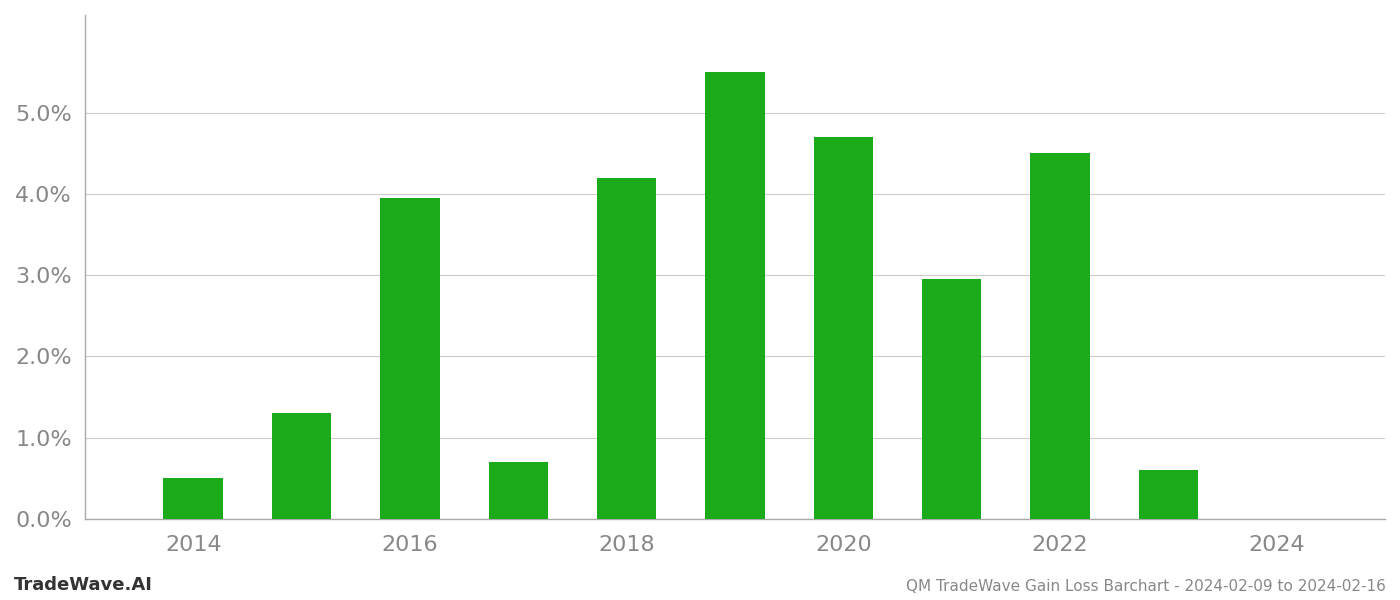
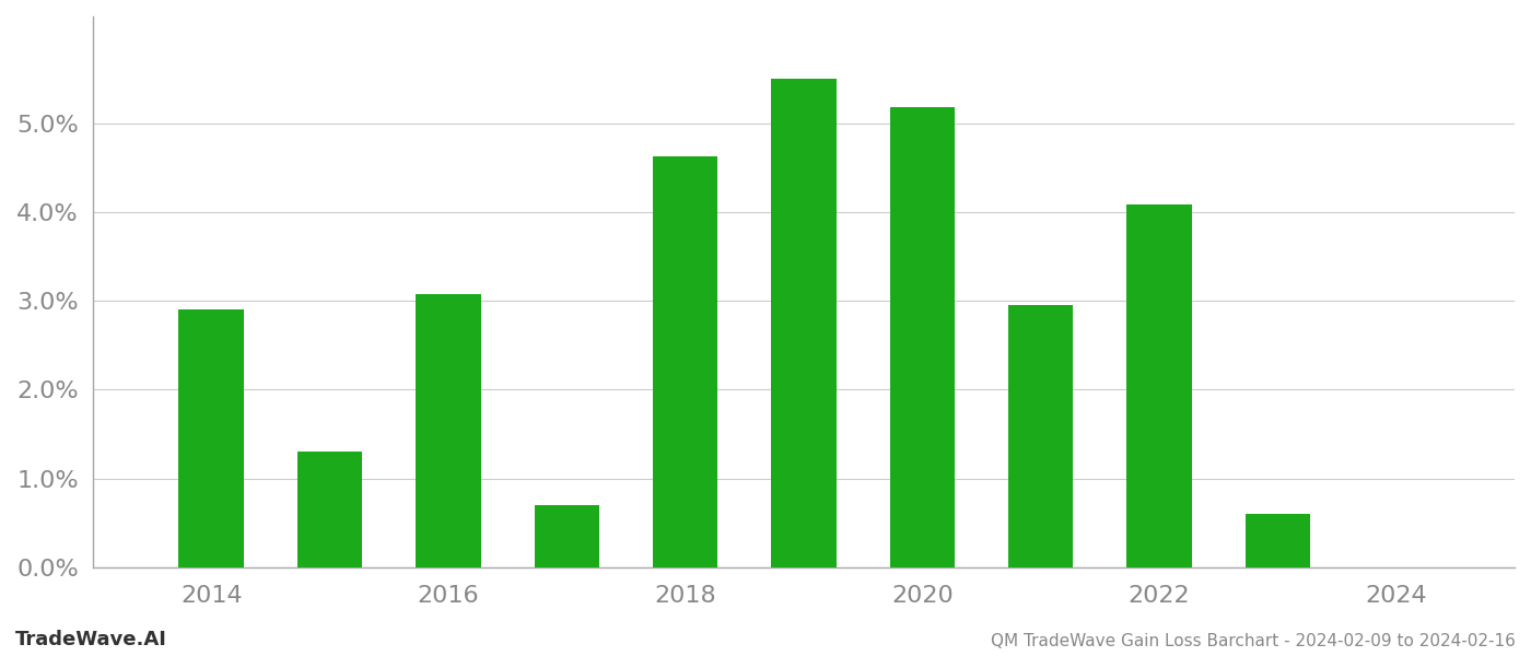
2014: 0.50% -> 2.90%
2016: 3.95% -> 3.08%
2018: 4.20% -> 4.62%
2020: 4.70% -> 5.18%
2022: 4.50% -> 4.08%
